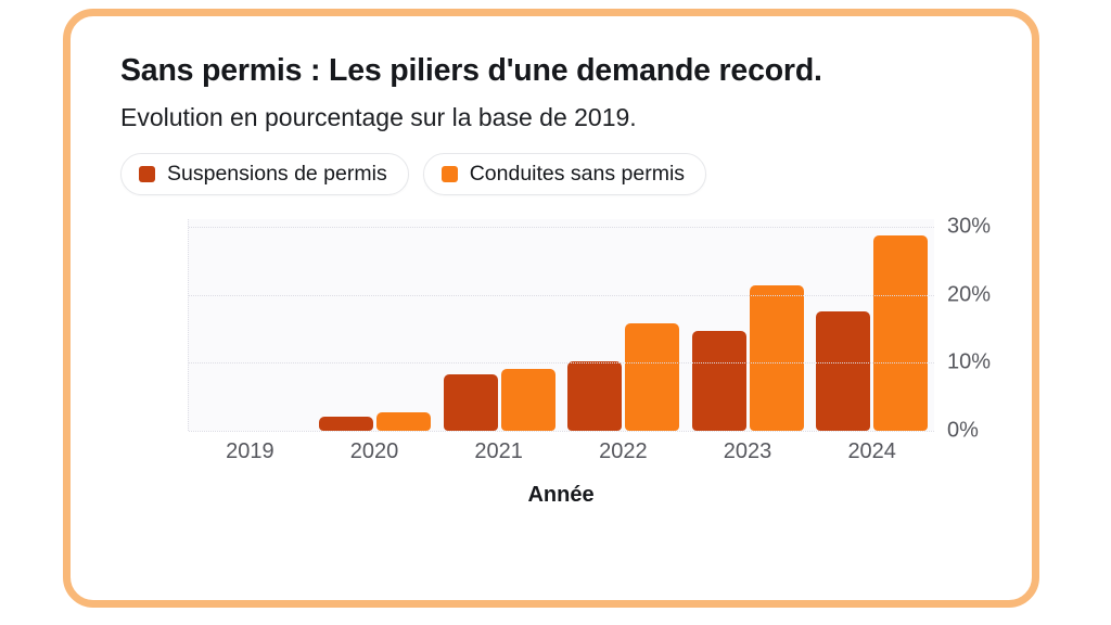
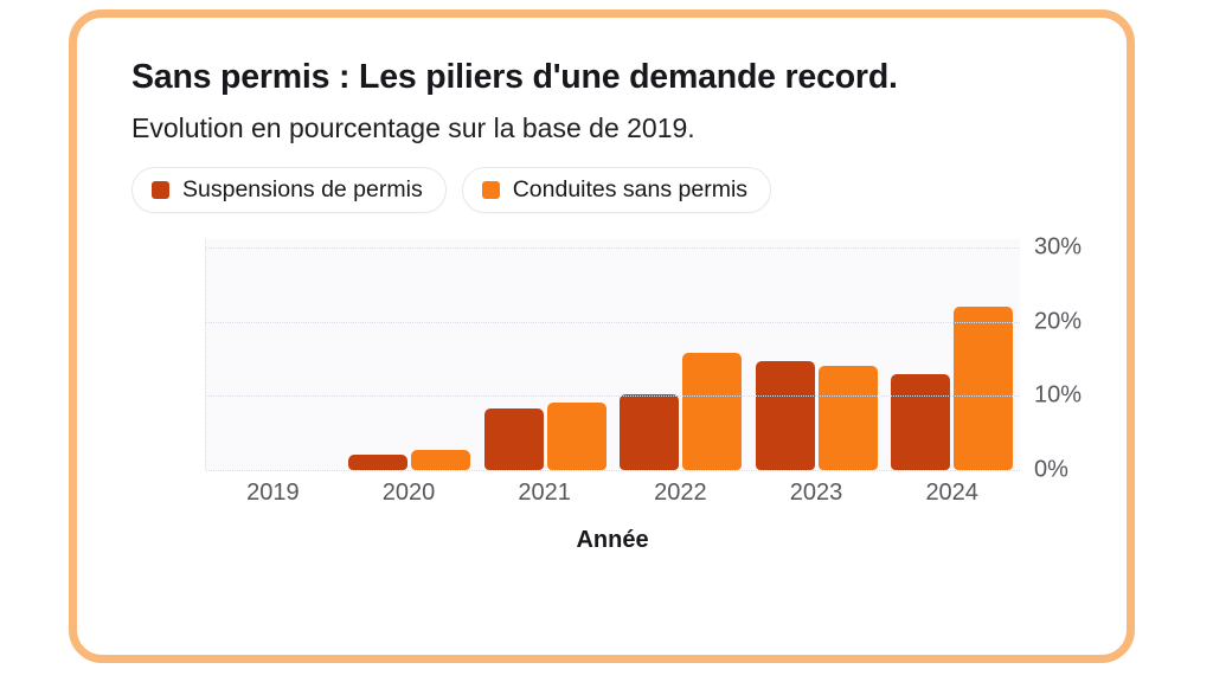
Conduites sans permis/2023: 21% -> 14%
Suspensions de permis/2024: 18% -> 13%
Conduites sans permis/2024: 29% -> 22%
